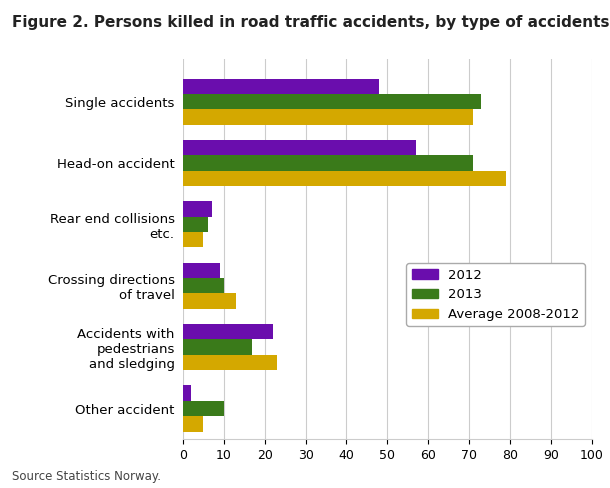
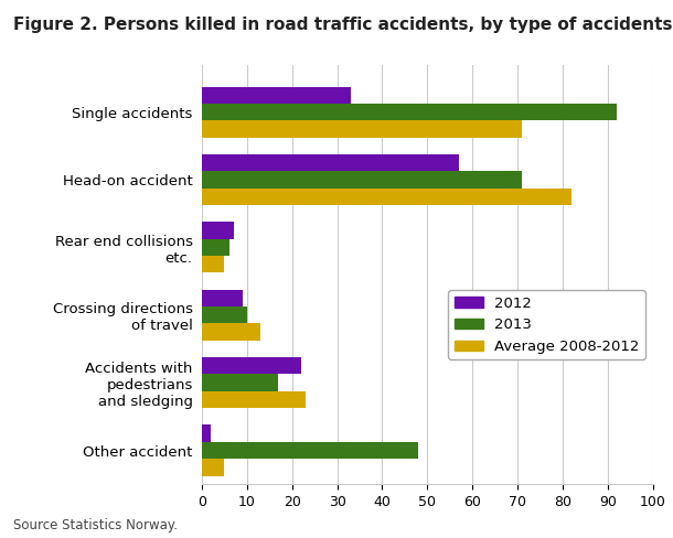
2012/Single accidents: 48 -> 33
2013/Single accidents: 73 -> 92
Average 2008-2012/Head-on accident: 79 -> 82
2013/Other accident: 10 -> 48
